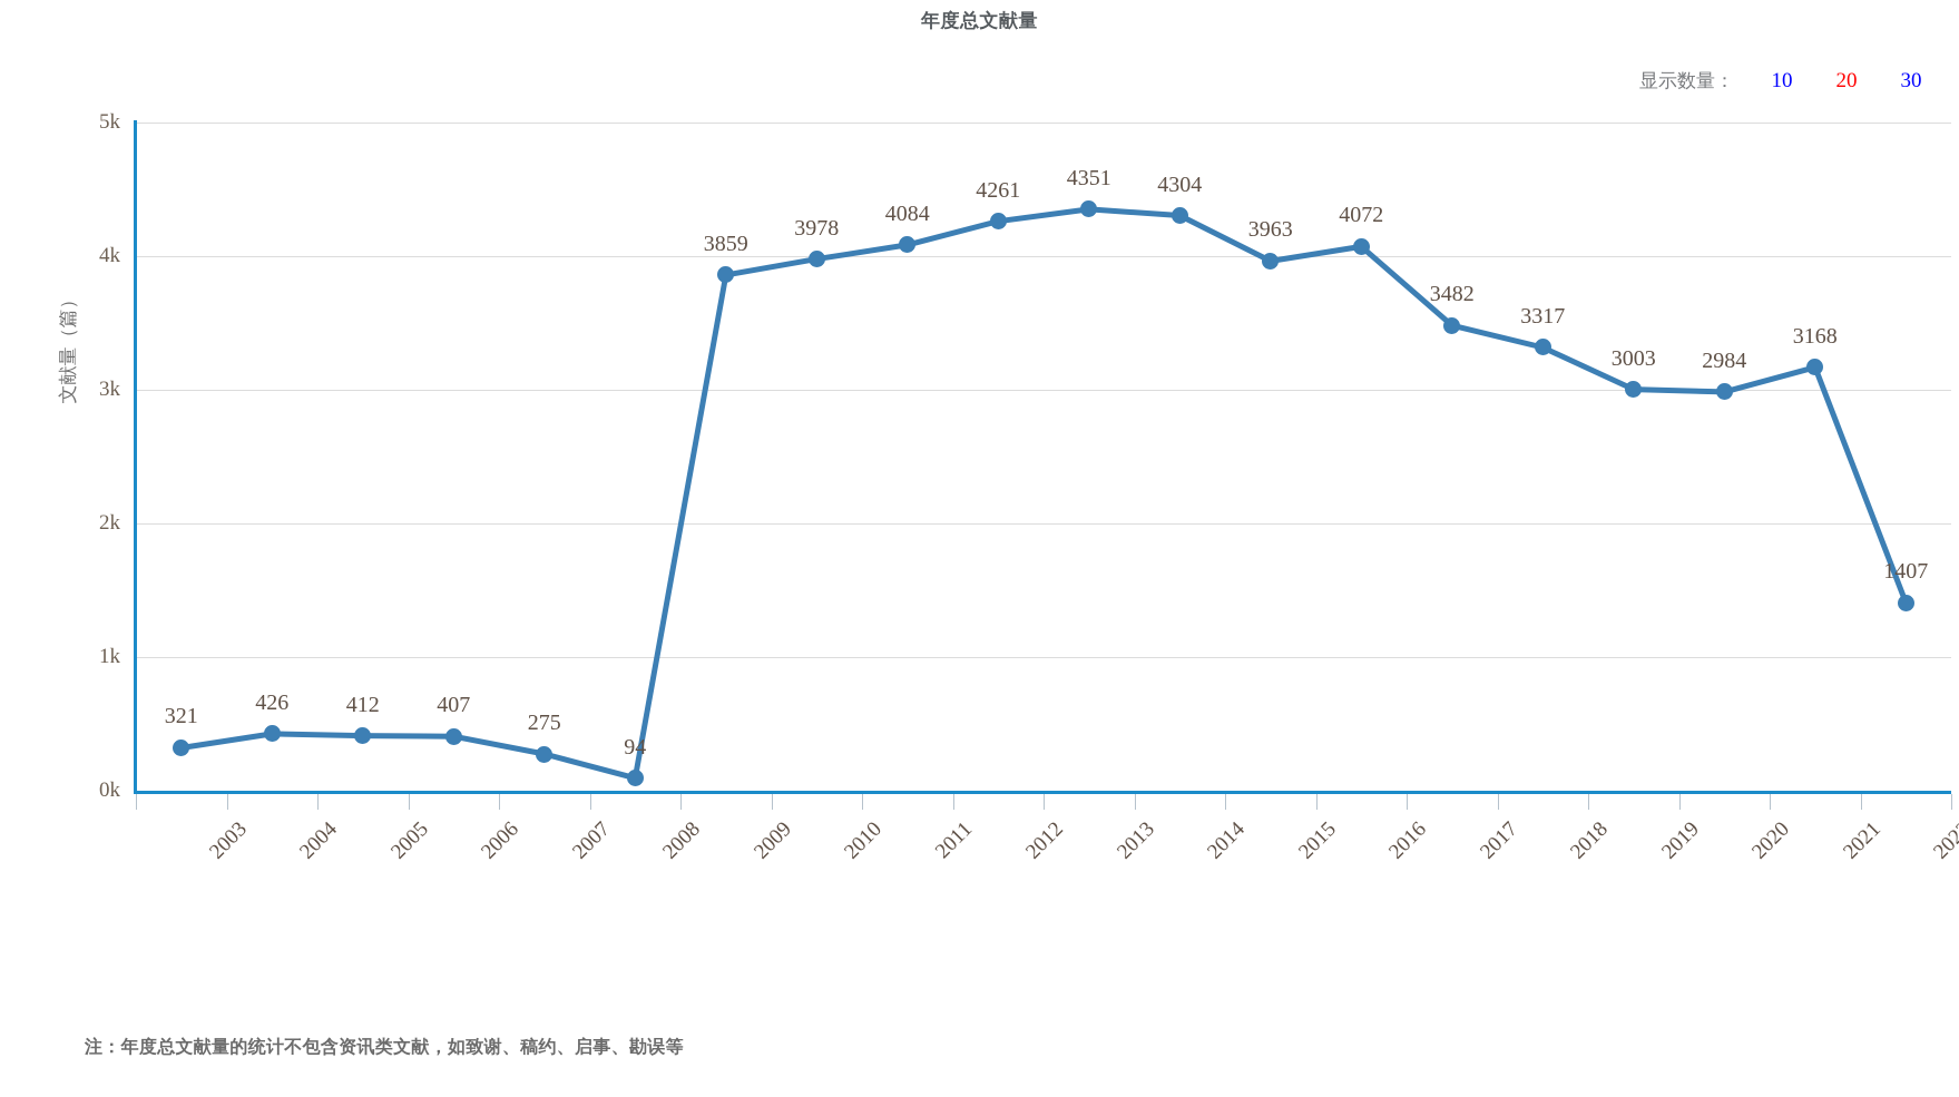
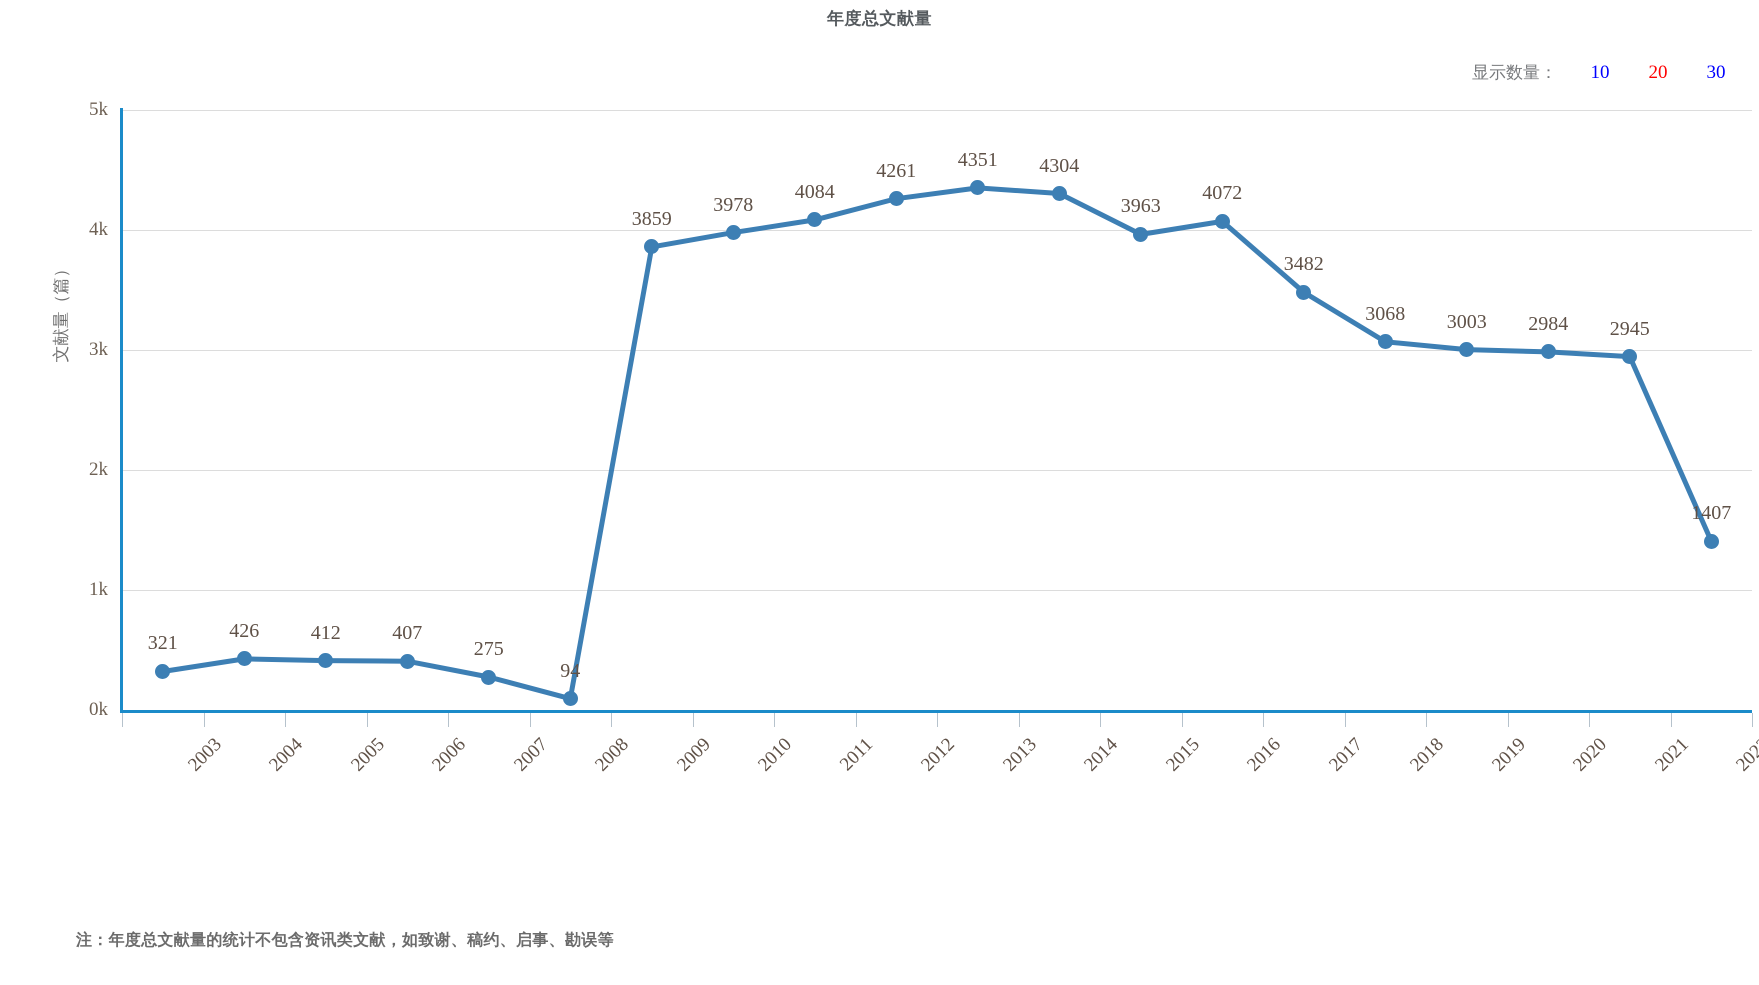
2018: 3317 -> 3068
2021: 3168 -> 2945
